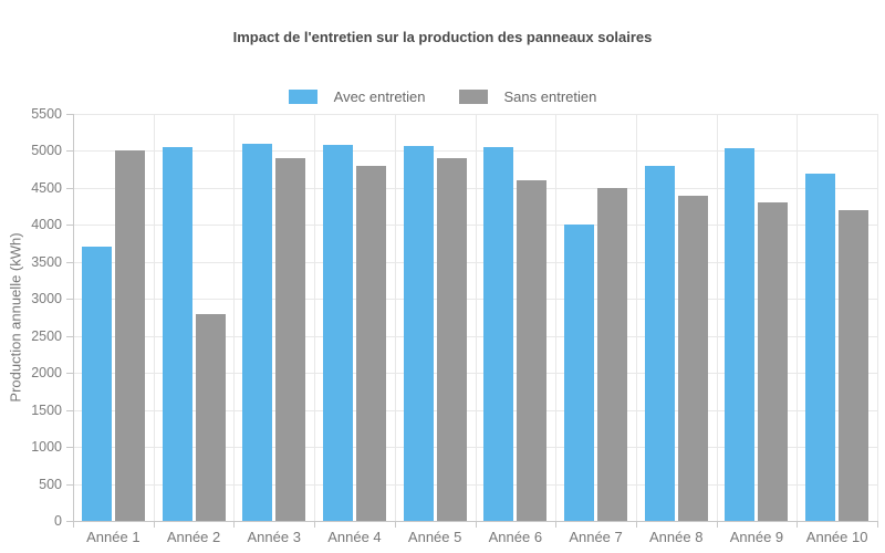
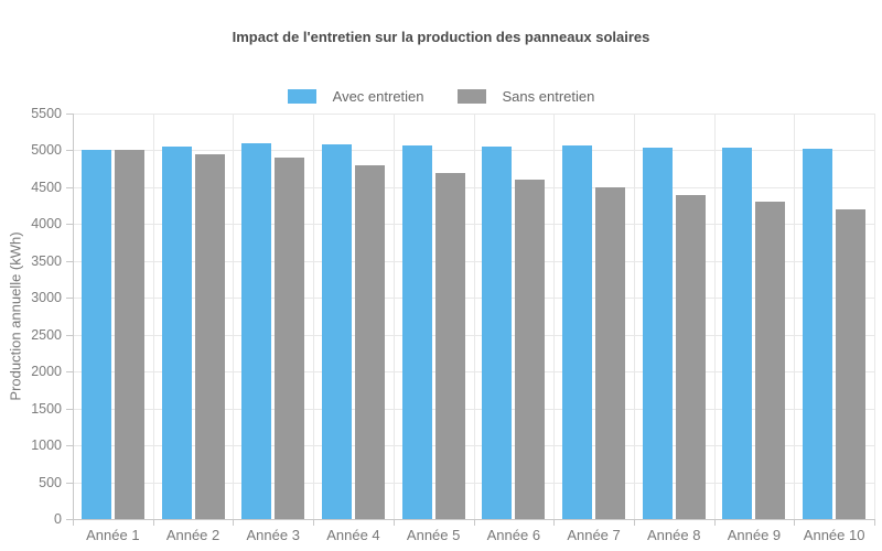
Avec entretien/Année 1: 3700 -> 5000
Sans entretien/Année 2: 2800 -> 5000
Sans entretien/Année 5: 4900 -> 4700
Avec entretien/Année 7: 4000 -> 5100
Avec entretien/Année 8: 4800 -> 5000
Avec entretien/Année 10: 4700 -> 5000
